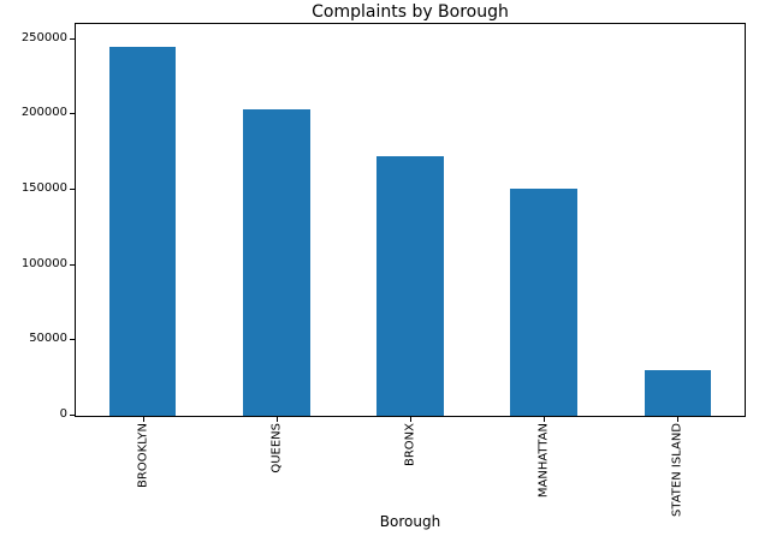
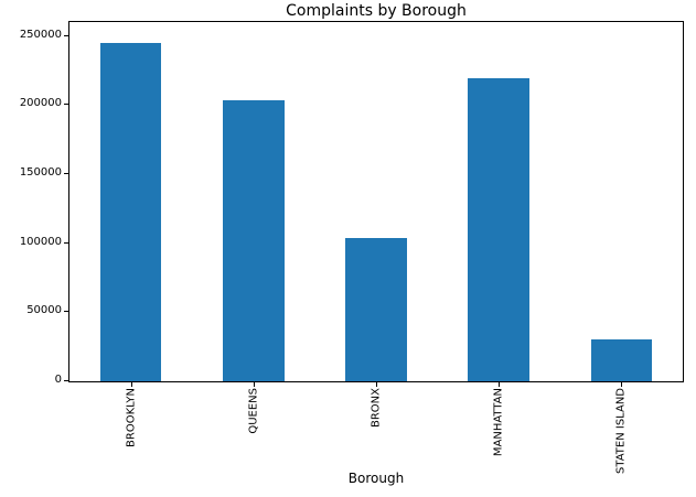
BRONX: 172000 -> 104000
MANHATTAN: 151000 -> 219000
